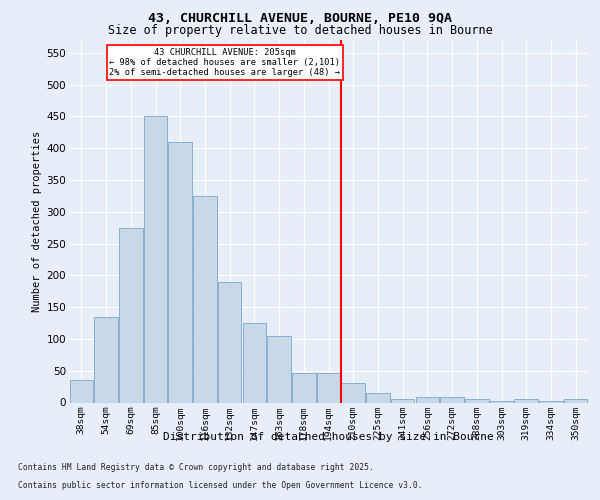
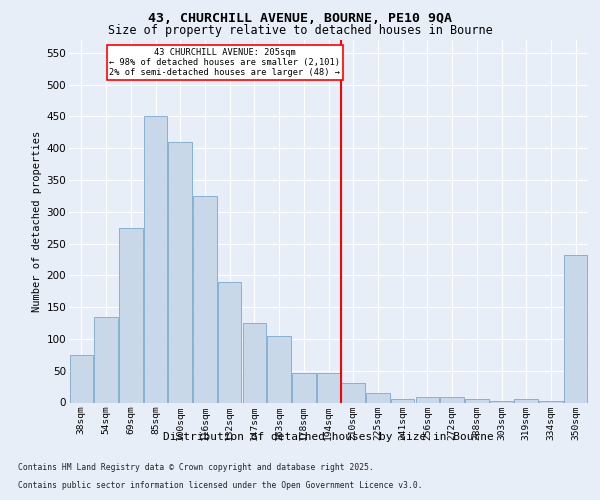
38sqm: 35 -> 74
350sqm: 5 -> 232
